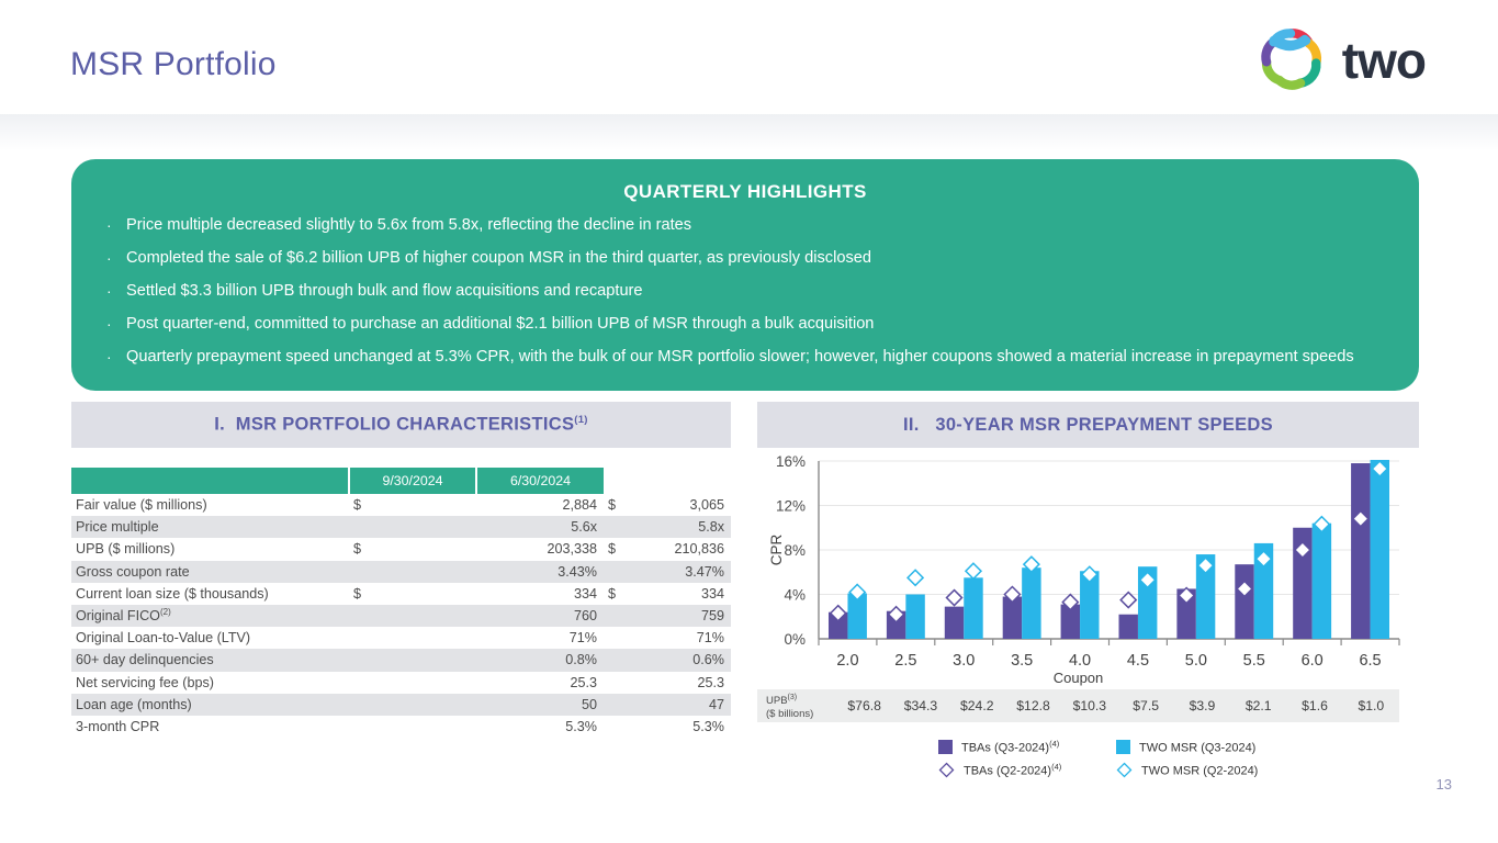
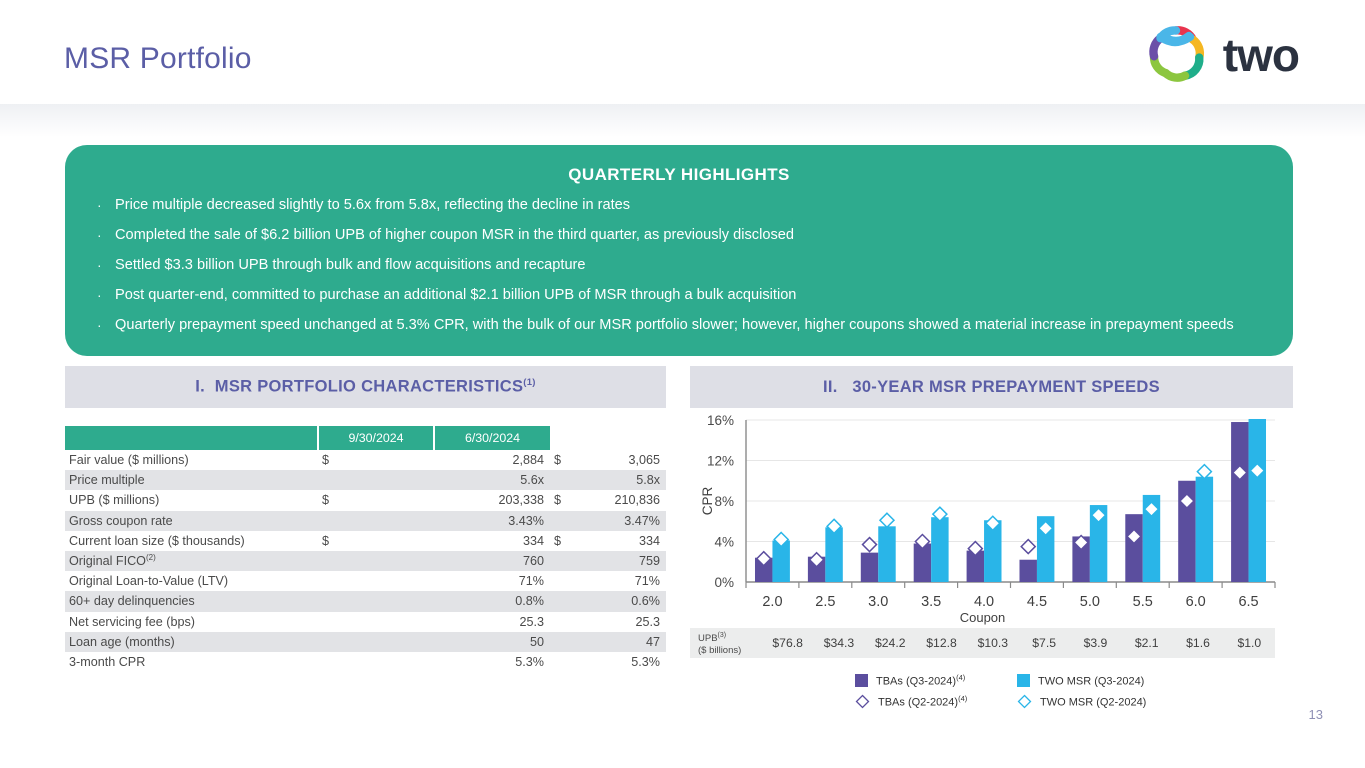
TWO MSR (Q3-2024)/2.5: 4.0% -> 5.4%
TWO MSR (Q2-2024)/6.0: 10.3% -> 10.9%
TWO MSR (Q2-2024)/6.5: 15.3% -> 11.0%
